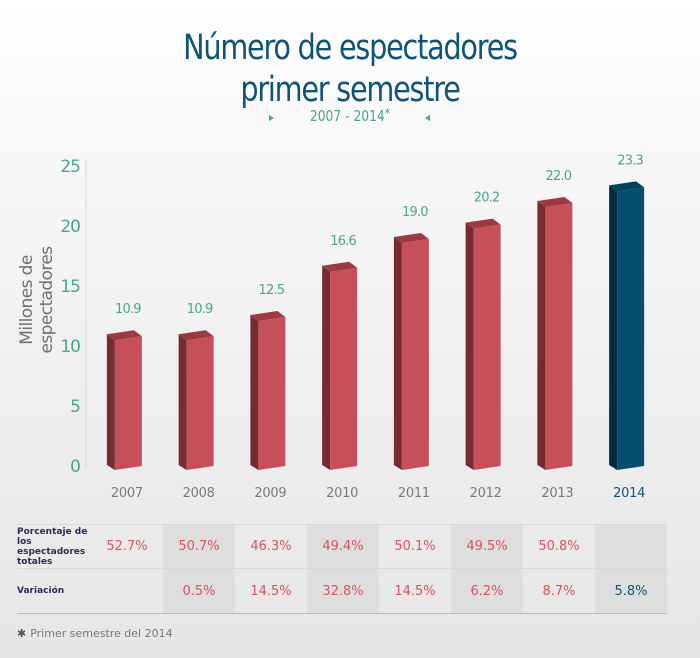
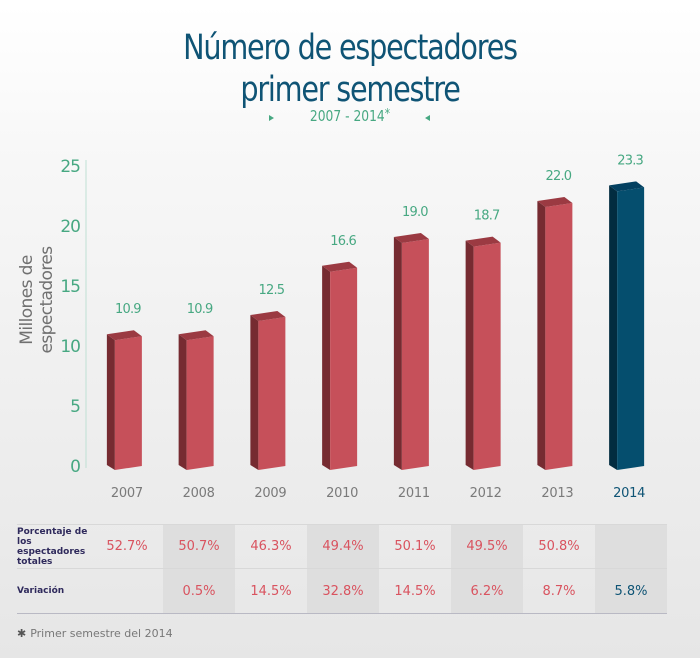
2012: 20.2 -> 18.7
